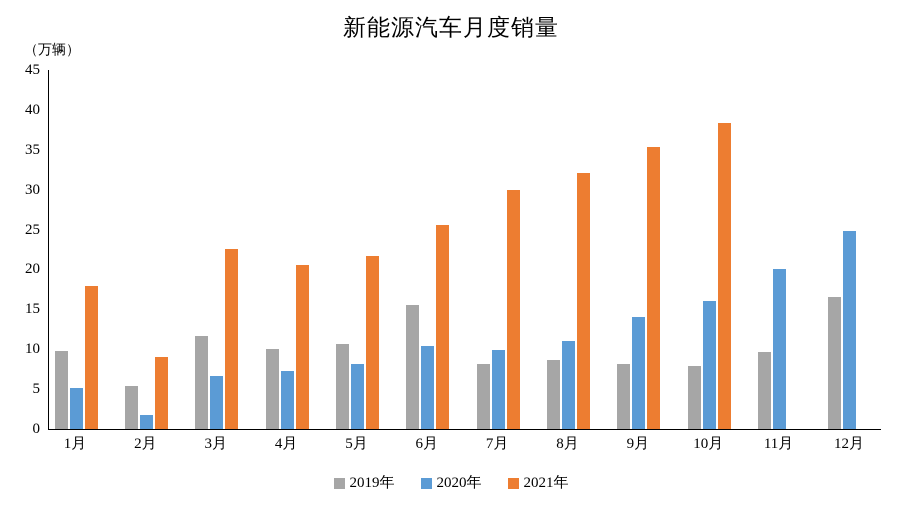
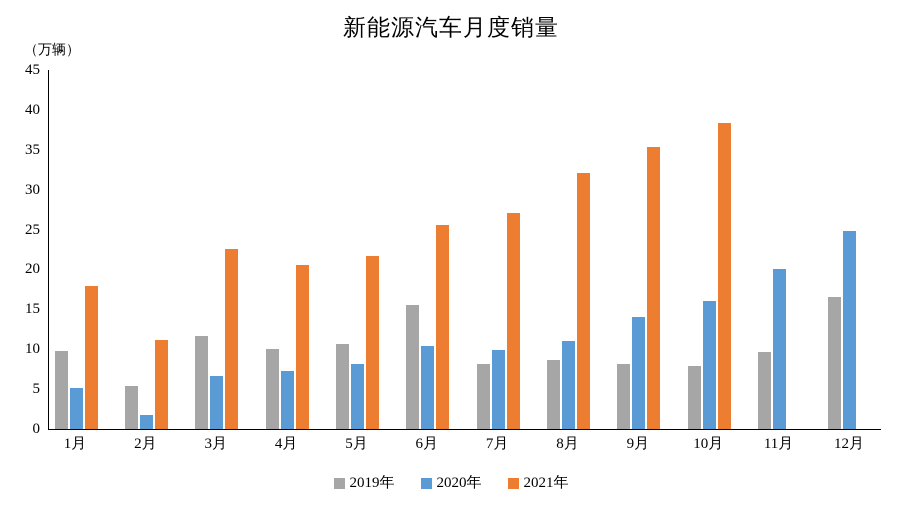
2021年/2月: 9 -> 11
2021年/7月: 30 -> 27
